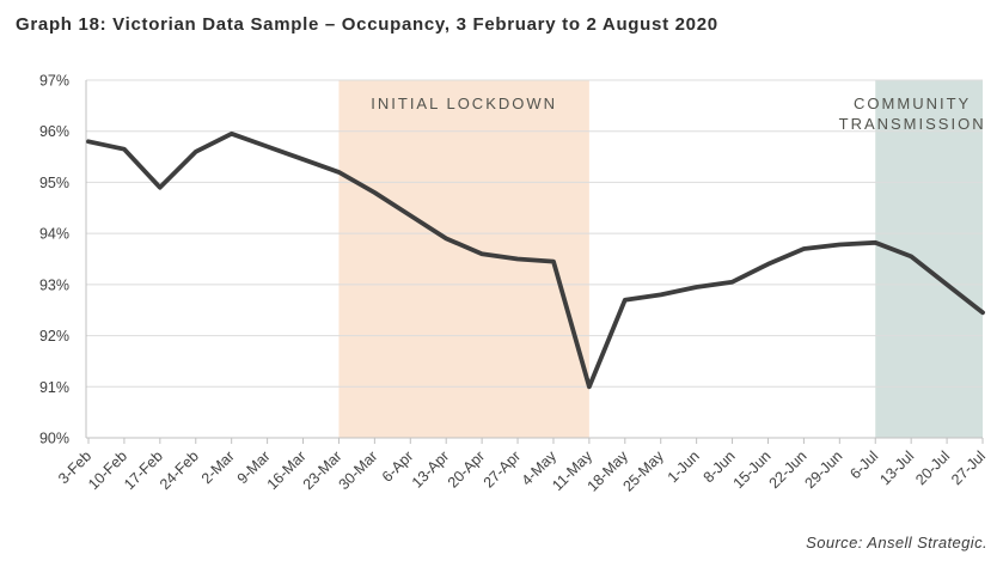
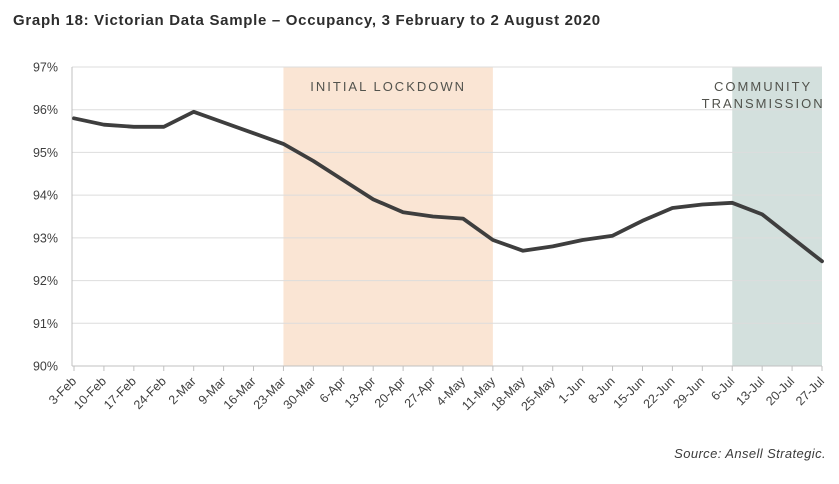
17-Feb: 94.9% -> 95.6%
11-May: 91.0% -> 93.0%
